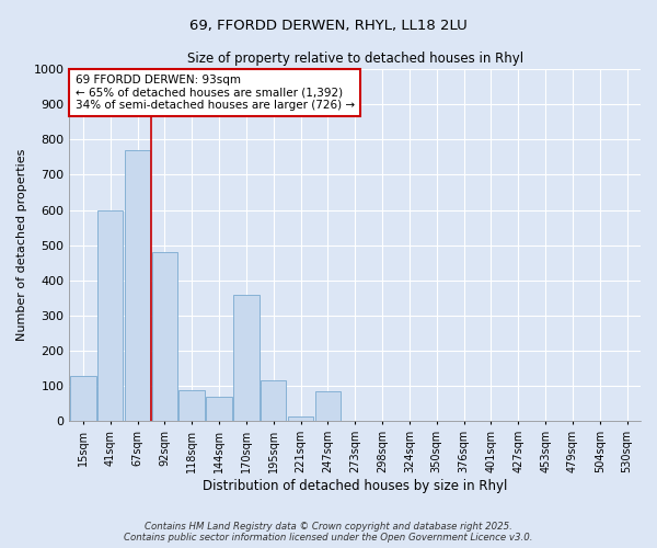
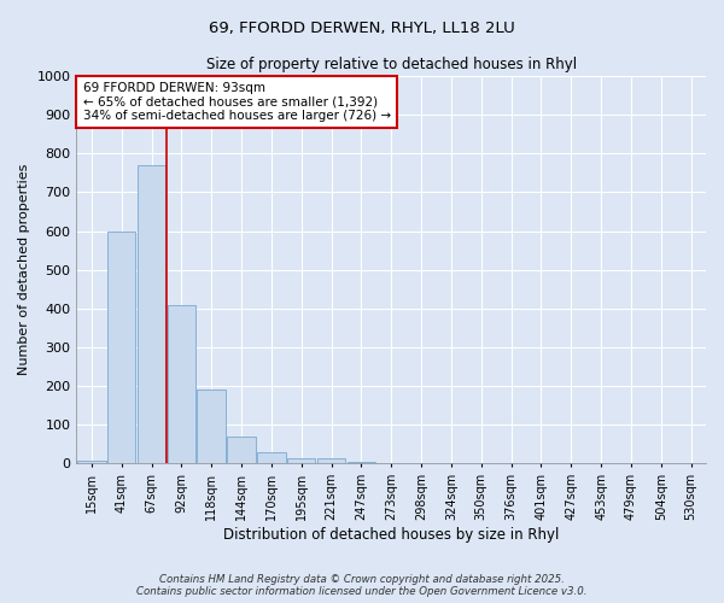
15sqm: 130 -> 8
92sqm: 480 -> 410
118sqm: 90 -> 190
170sqm: 360 -> 30
195sqm: 115 -> 15
247sqm: 85 -> 5
